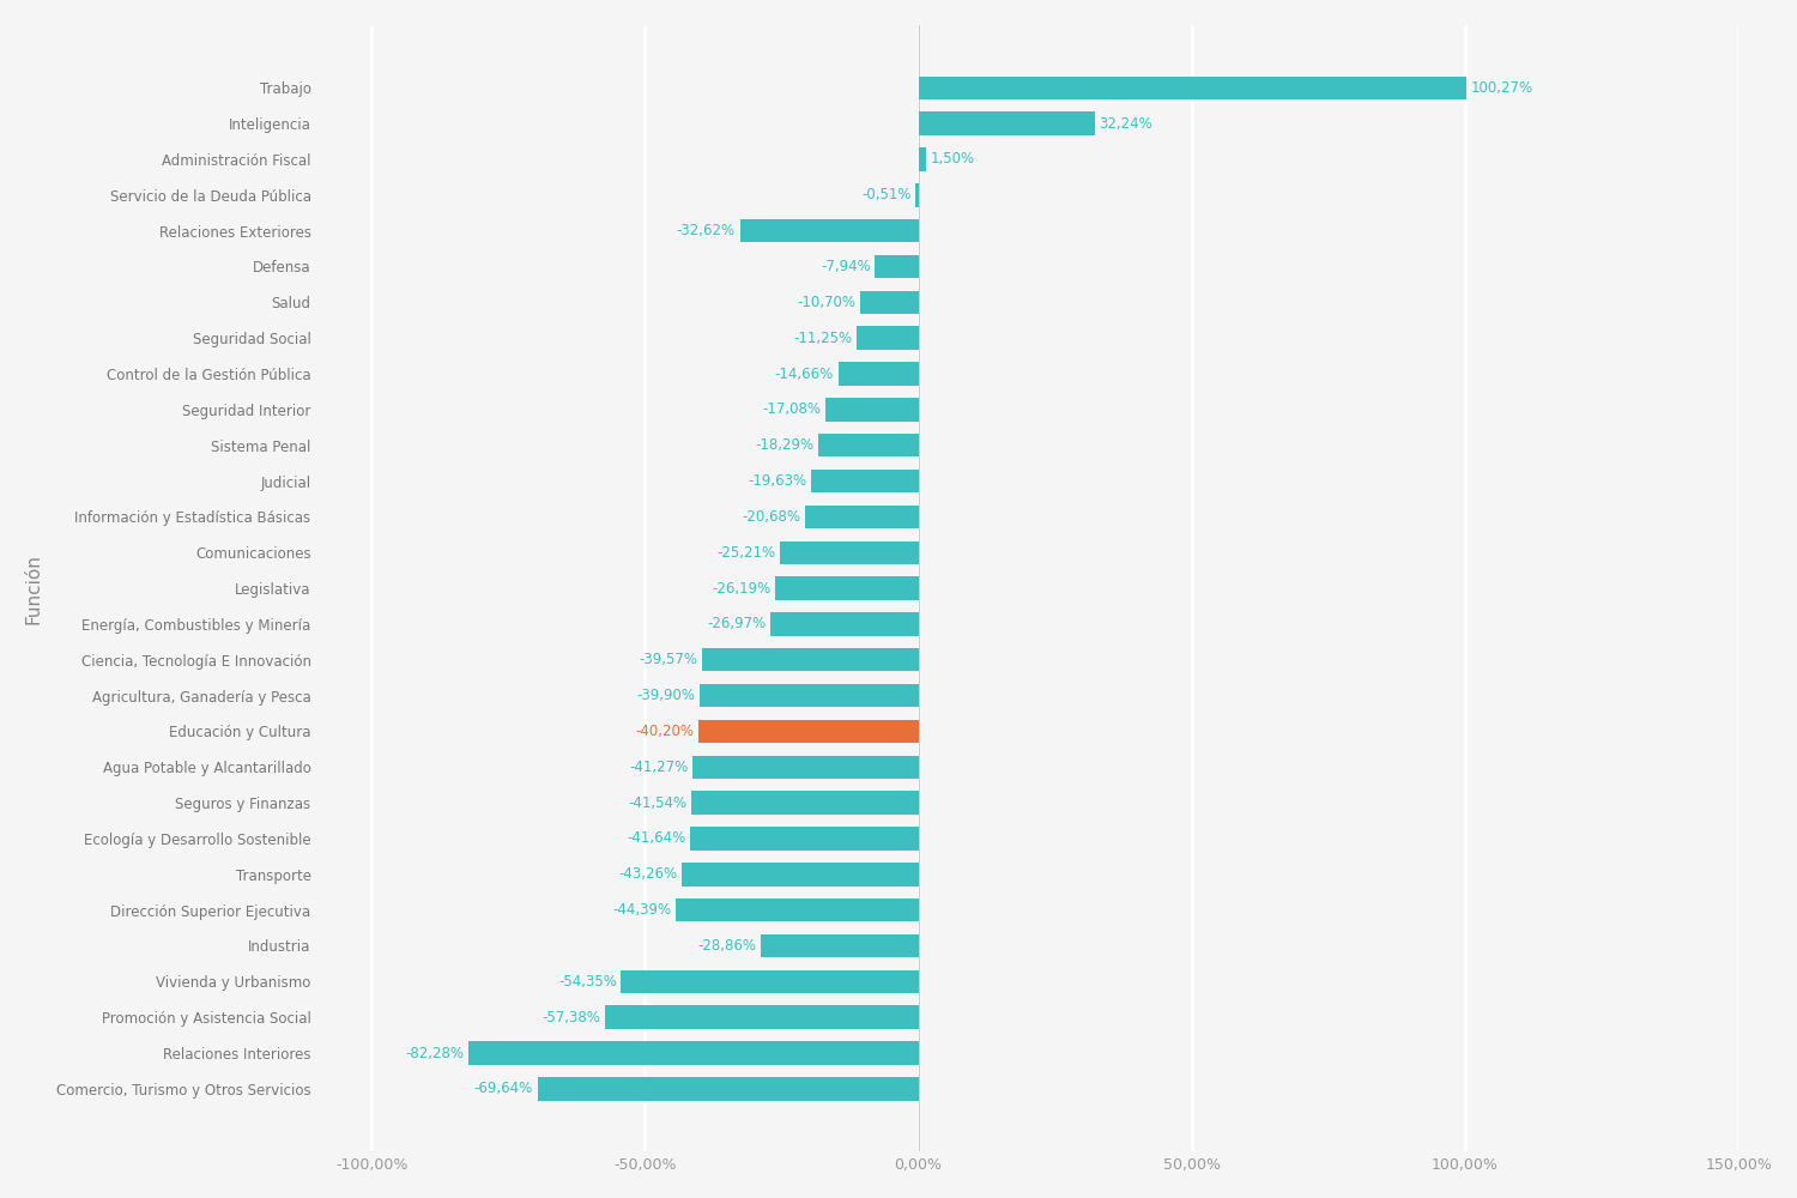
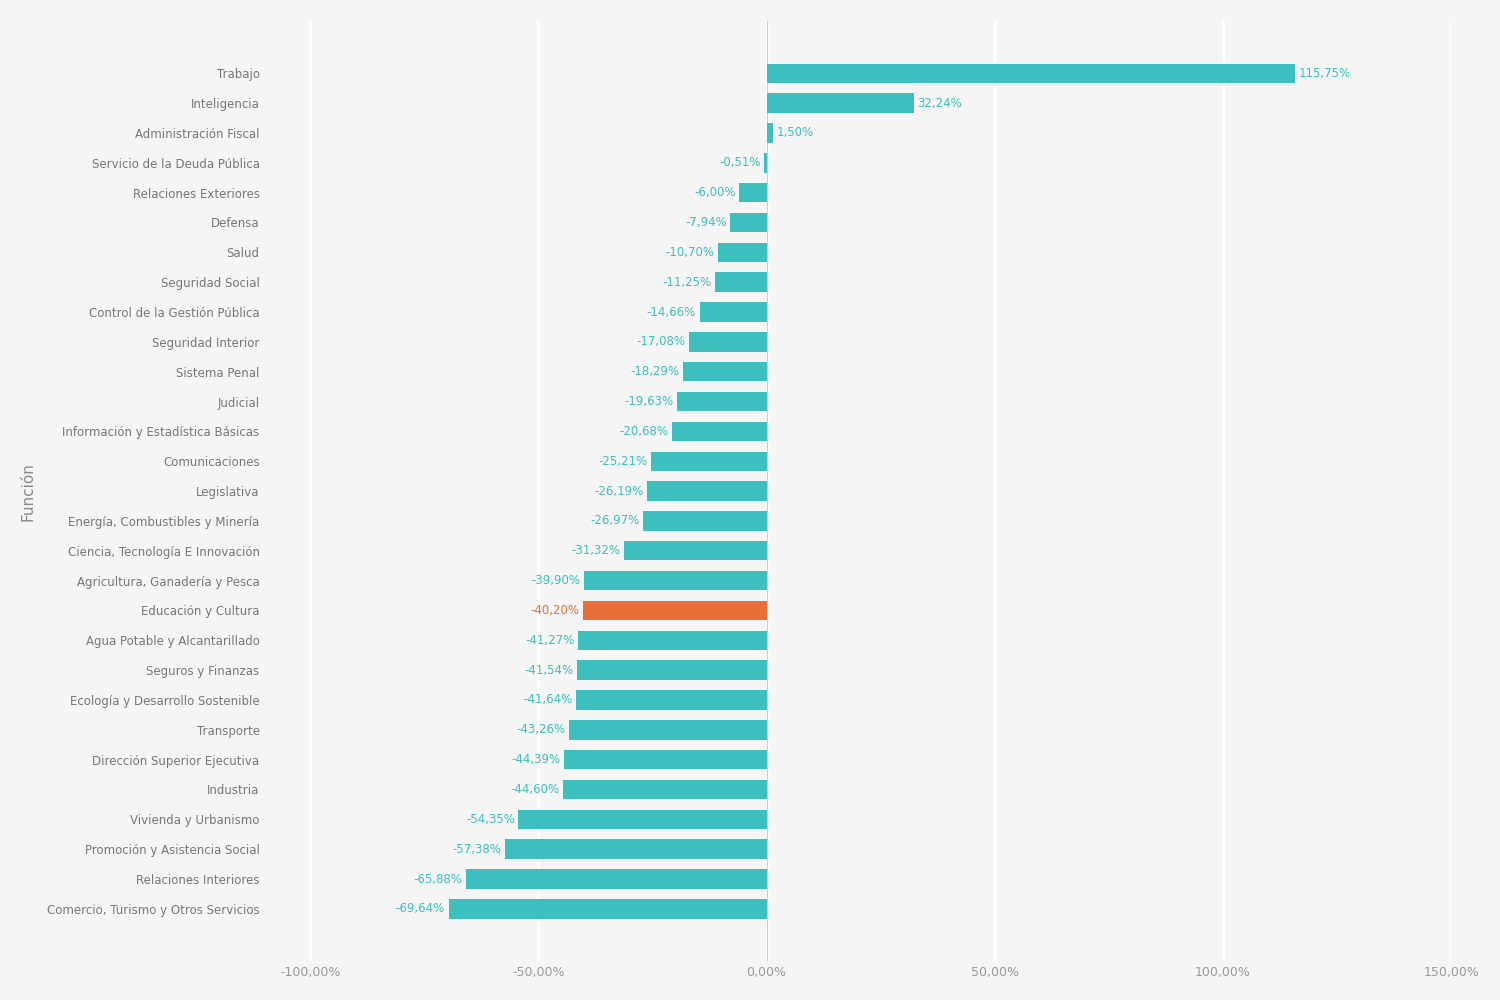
Trabajo: 100,27% -> 115,75%
Relaciones Exteriores: -32,62% -> -6,00%
Ciencia, Tecnología E Innovación: -39,57% -> -31,32%
Industria: -28,86% -> -44,60%
Relaciones Interiores: -82,28% -> -65,88%
